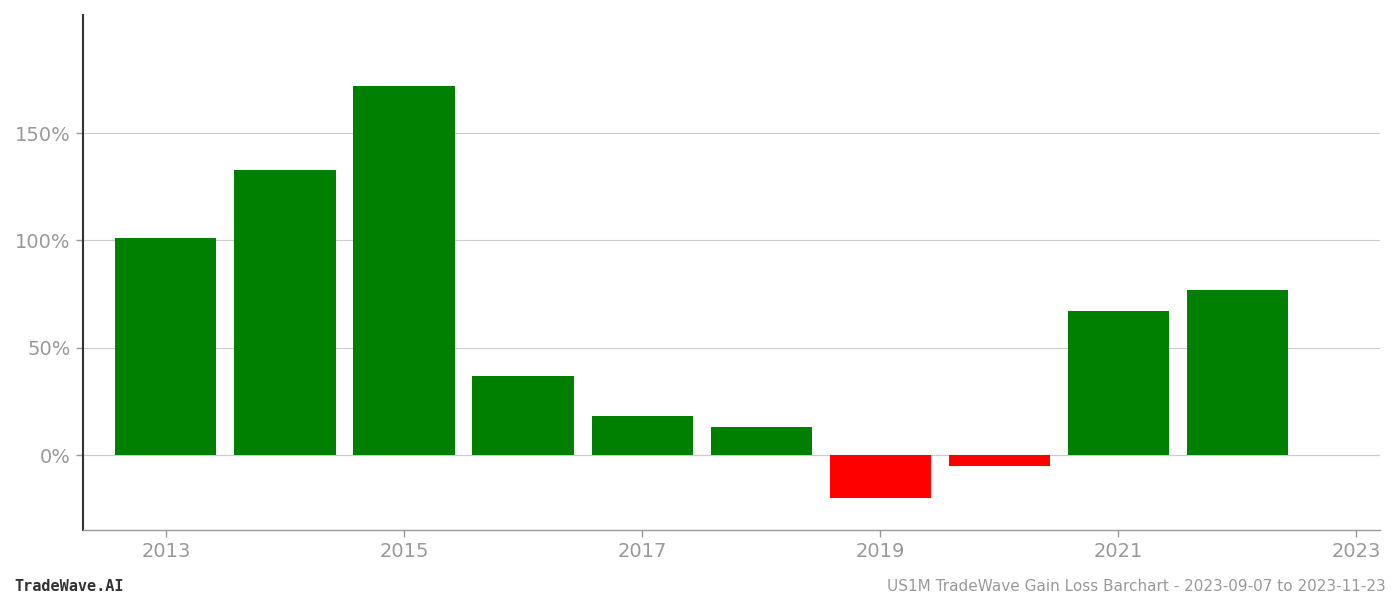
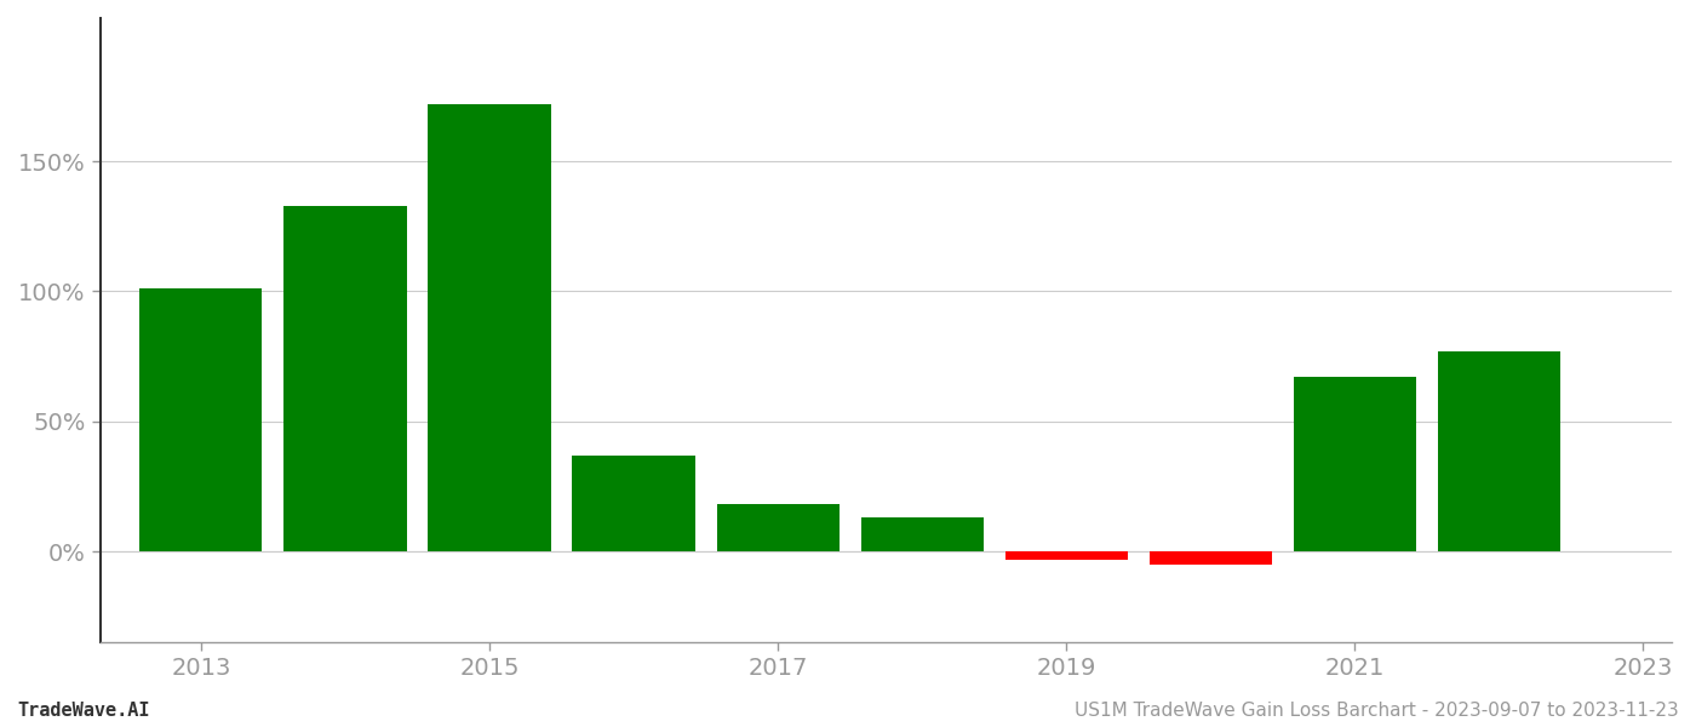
2019: -20% -> -3%
